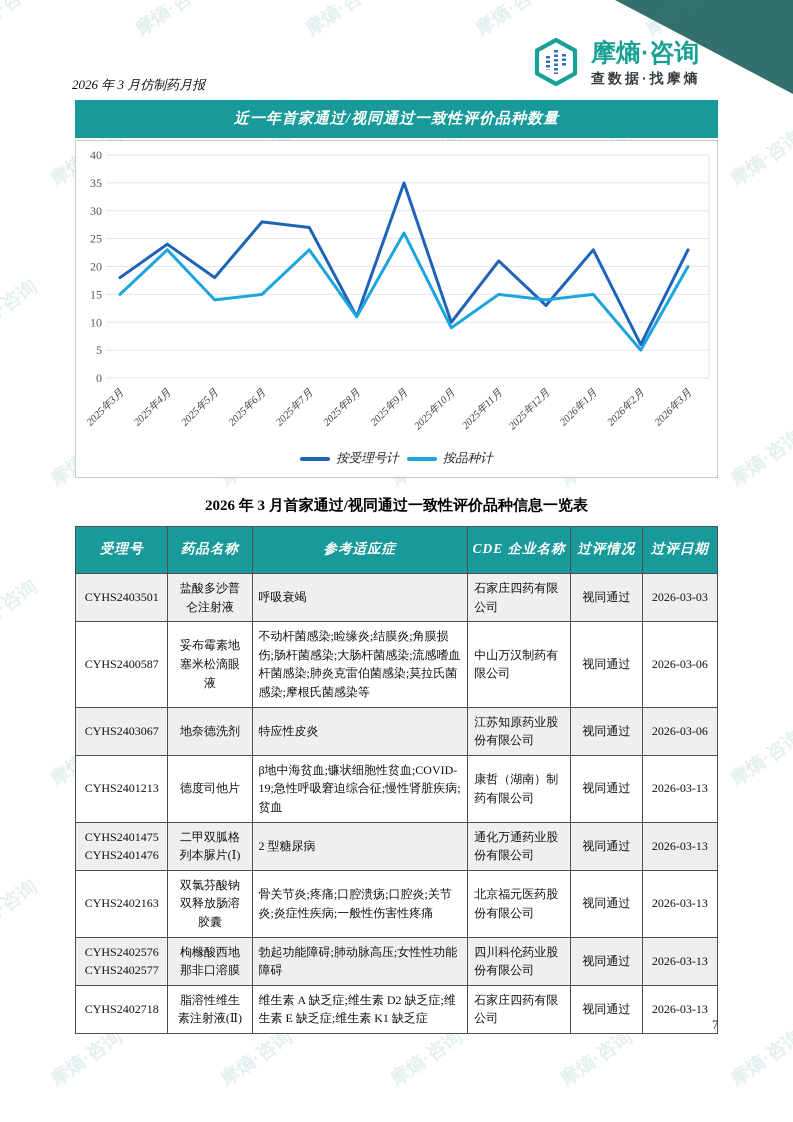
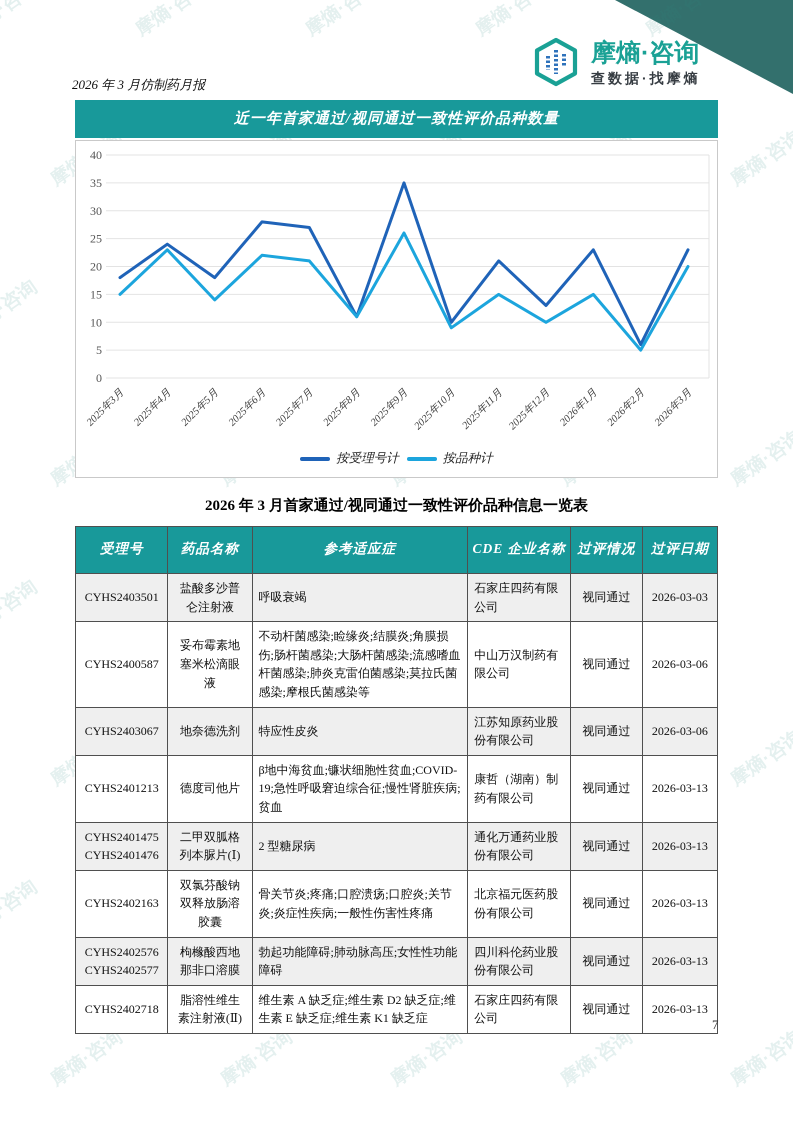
按品种计/2025年6月: 15 -> 22
按品种计/2025年7月: 23 -> 21
按品种计/2025年12月: 14 -> 10
